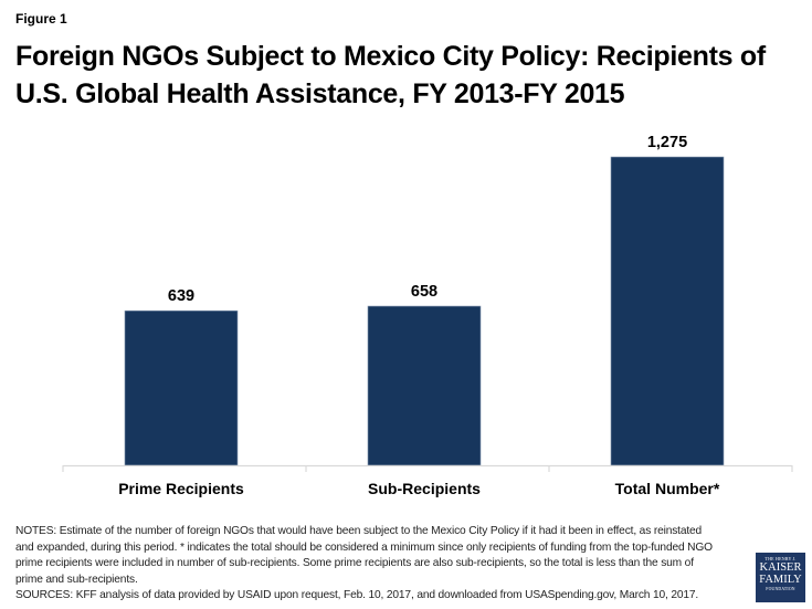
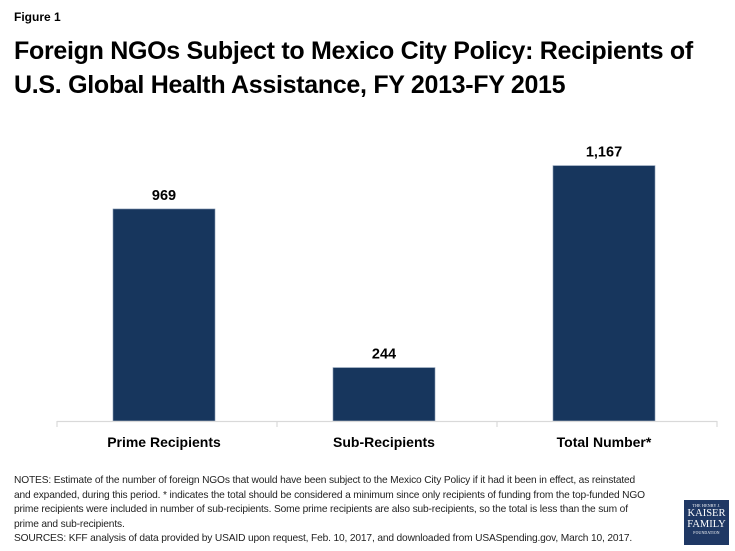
Prime Recipients: 639 -> 969
Sub-Recipients: 658 -> 244
Total Number*: 1,275 -> 1,167
